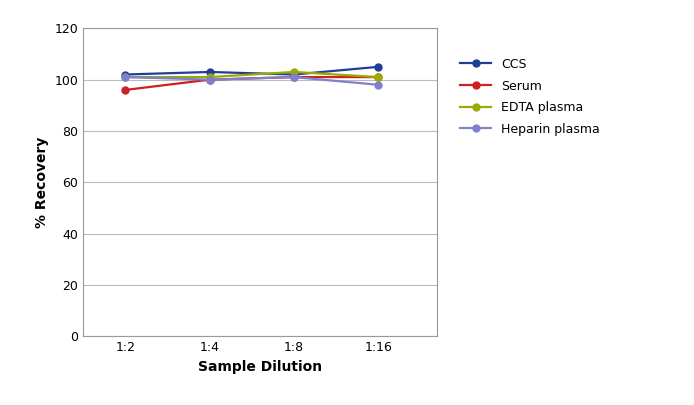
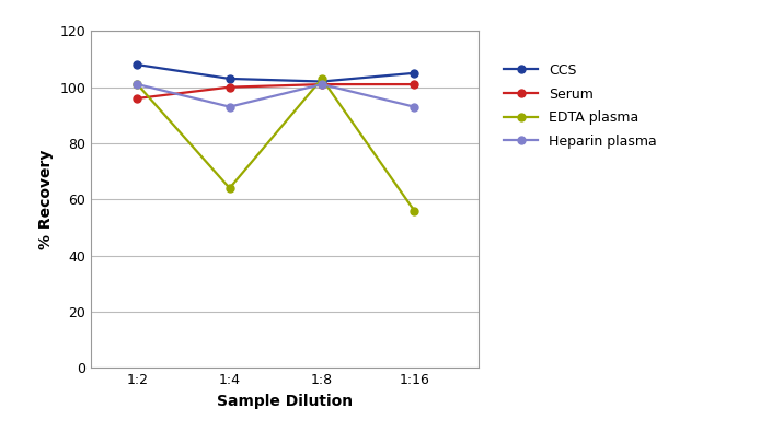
CCS/1:2: 102 -> 108
EDTA plasma/1:4: 101 -> 64
Heparin plasma/1:4: 100 -> 93
EDTA plasma/1:16: 101 -> 56
Heparin plasma/1:16: 98 -> 93
